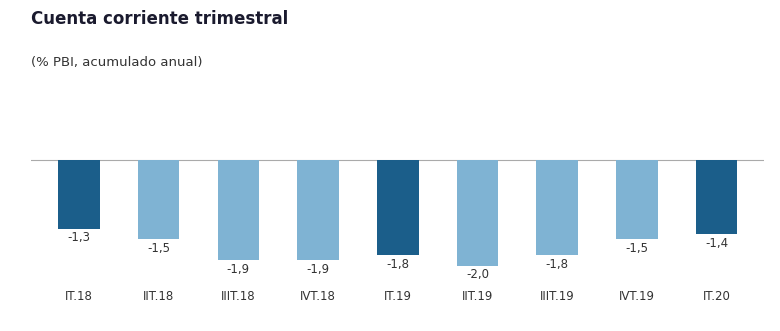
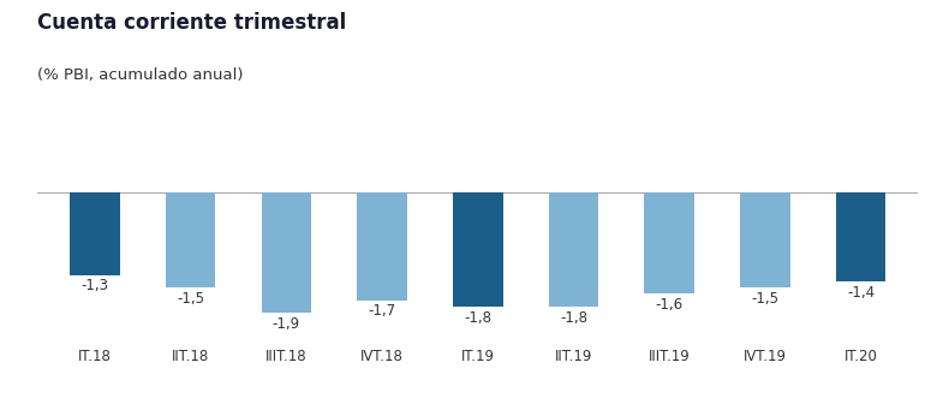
IVT.18: -1,9 -> -1,7
IIT.19: -2,0 -> -1,8
IIIT.19: -1,8 -> -1,6
